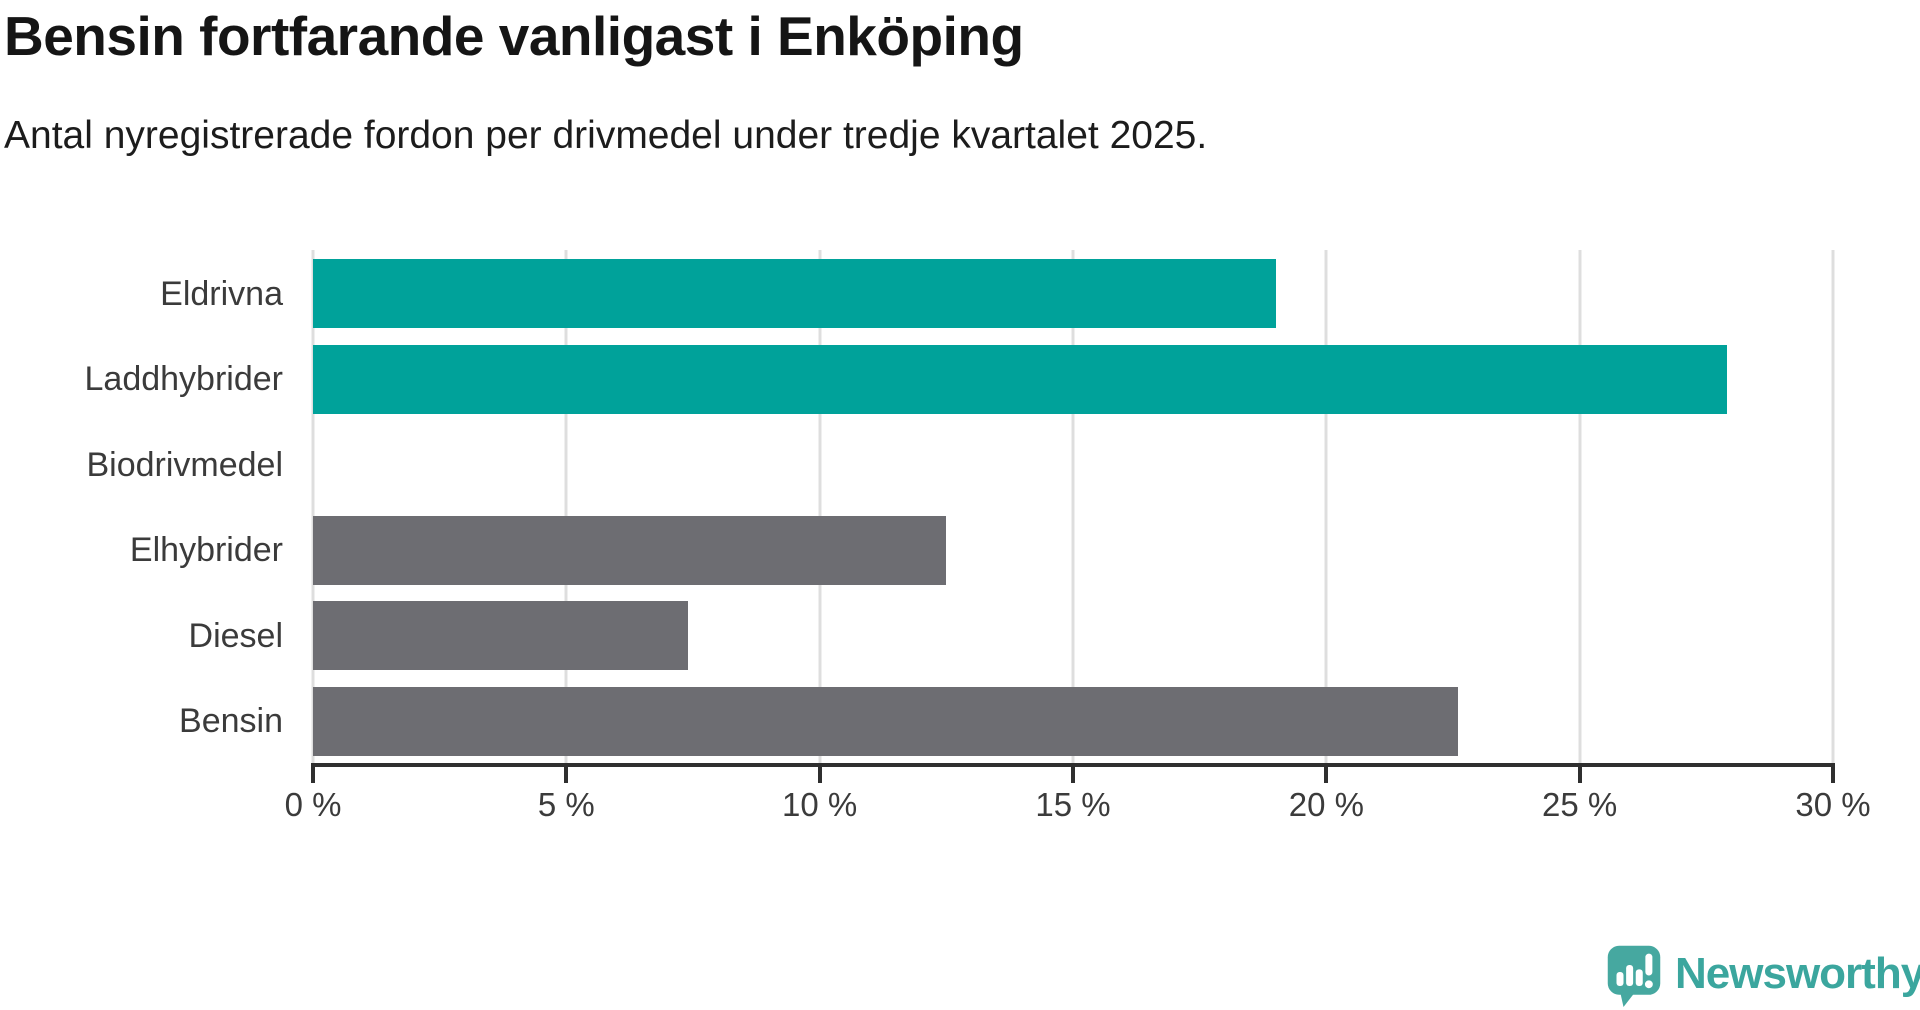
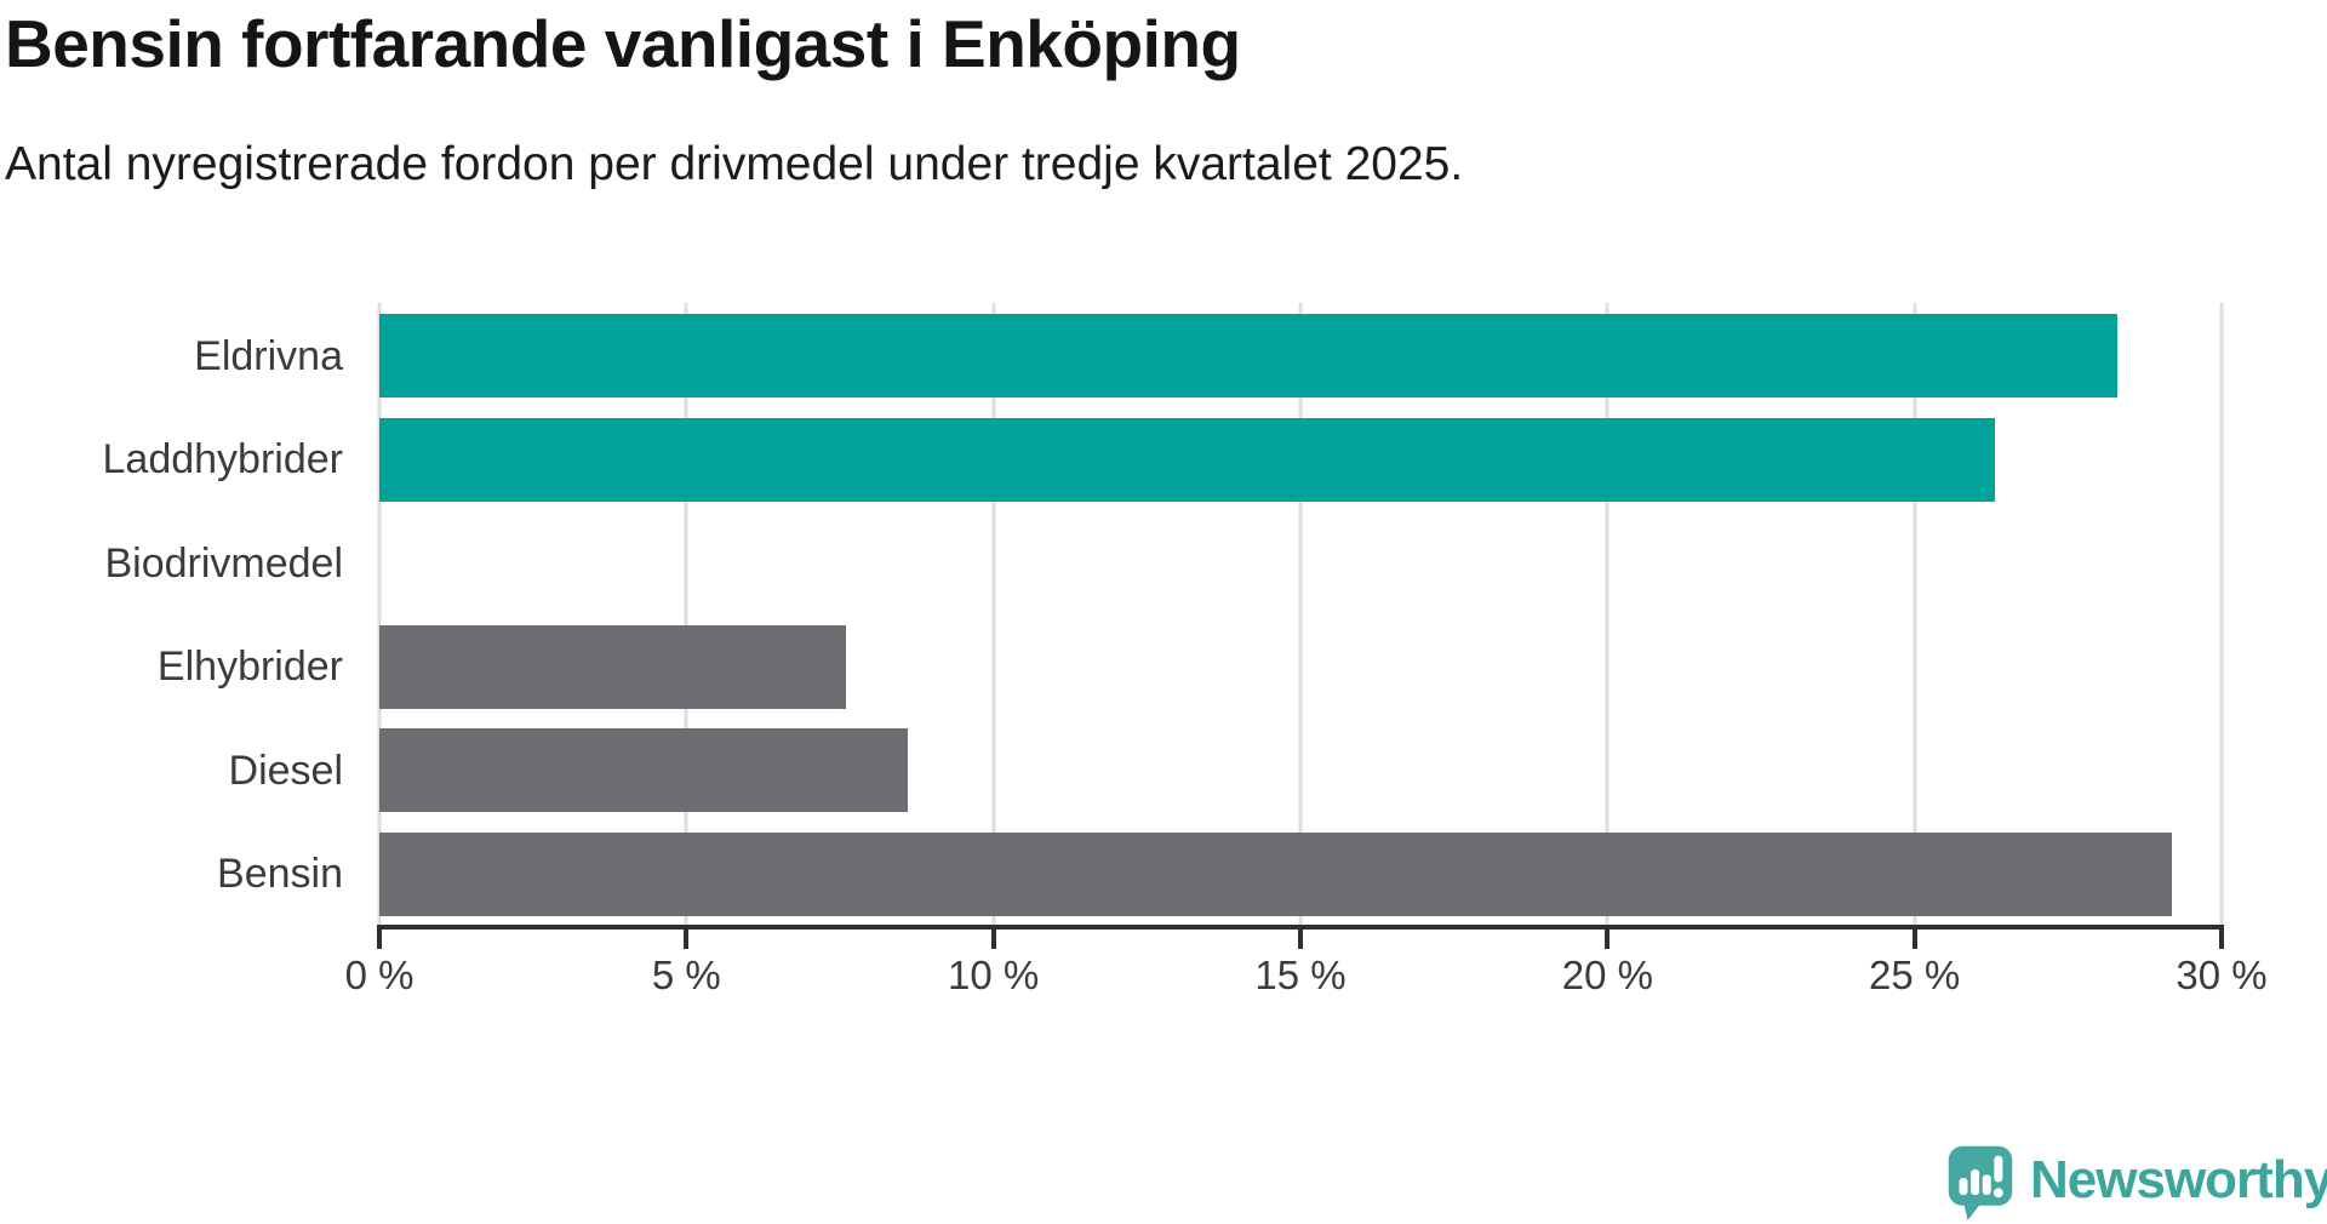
Eldrivna: 19.0% -> 28.3%
Laddhybrider: 27.9% -> 26.3%
Elhybrider: 12.5% -> 7.6%
Diesel: 7.4% -> 8.6%
Bensin: 22.6% -> 29.2%
